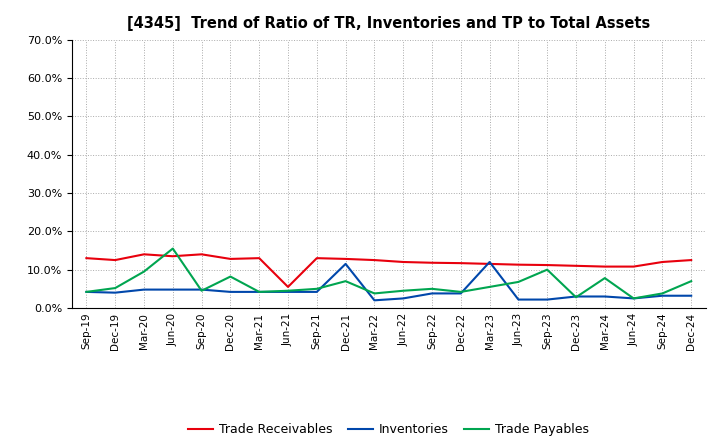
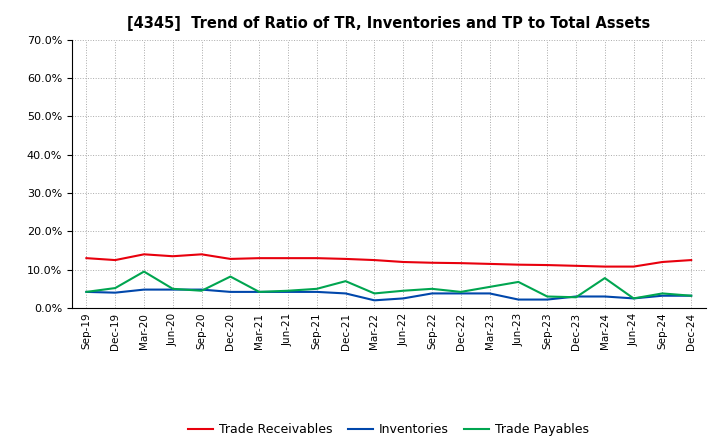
Trade Payables/Jun-20: 15.5% -> 5.0%
Trade Receivables/Jun-21: 5.5% -> 13.0%
Inventories/Dec-21: 11.5% -> 3.8%
Inventories/Mar-23: 12.0% -> 3.8%
Trade Payables/Sep-23: 10.0% -> 3.0%
Trade Payables/Dec-24: 7.0% -> 3.2%
